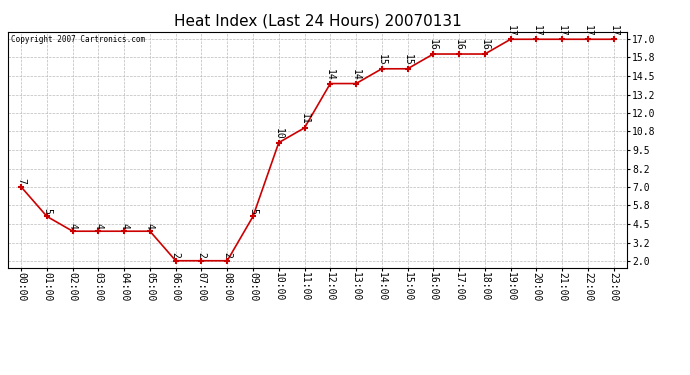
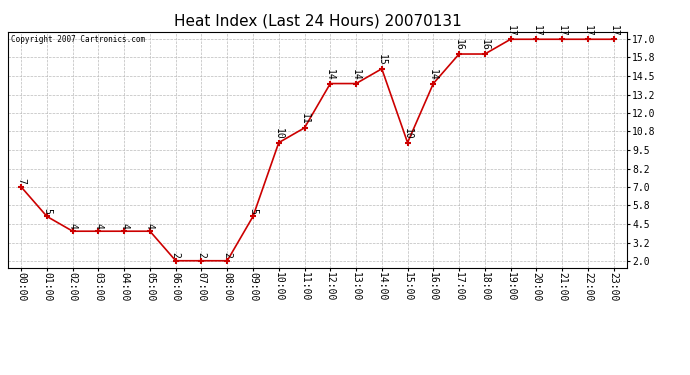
15:00: 15 -> 10
16:00: 16 -> 14
